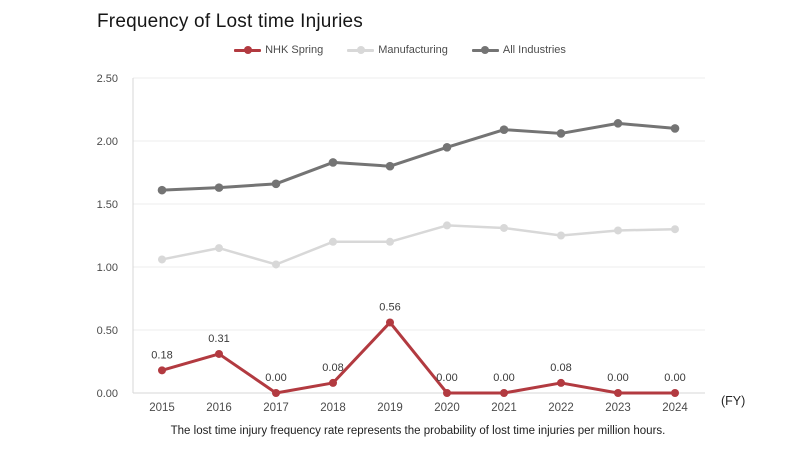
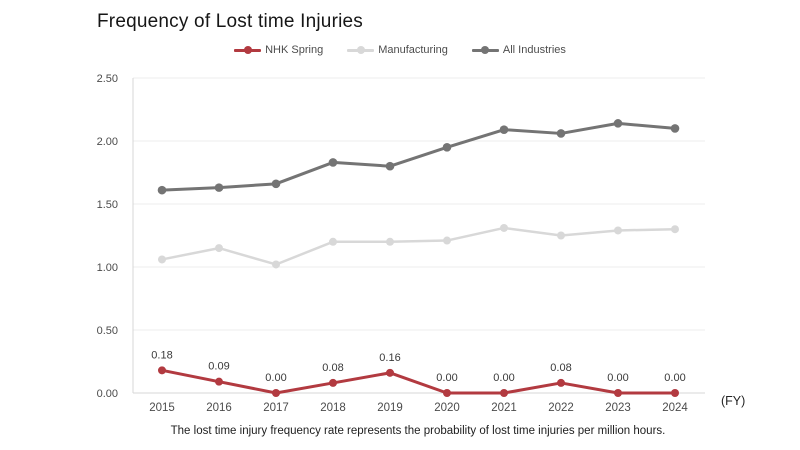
NHK Spring/2016: 0.31 -> 0.09
NHK Spring/2019: 0.56 -> 0.16
Manufacturing/2020: 1.33 -> 1.21
